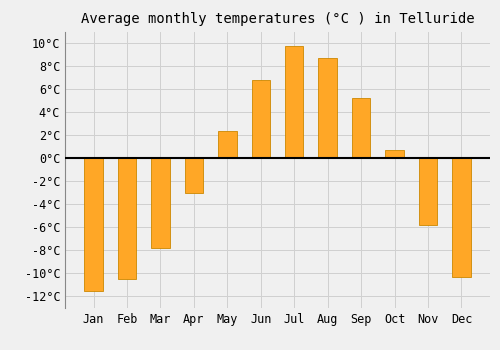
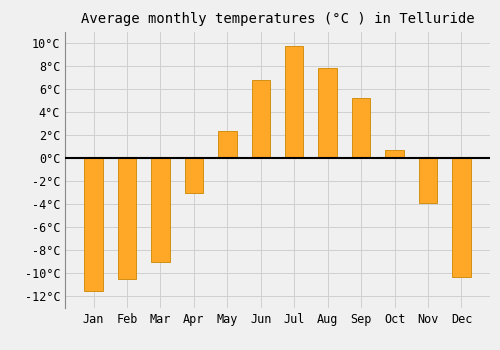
Mar: -7.8°C -> -9.0°C
Aug: 8.7°C -> 7.8°C
Nov: -5.8°C -> -3.9°C
